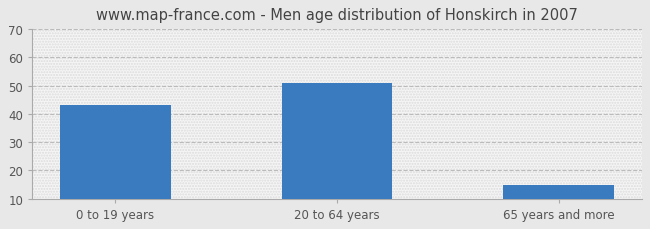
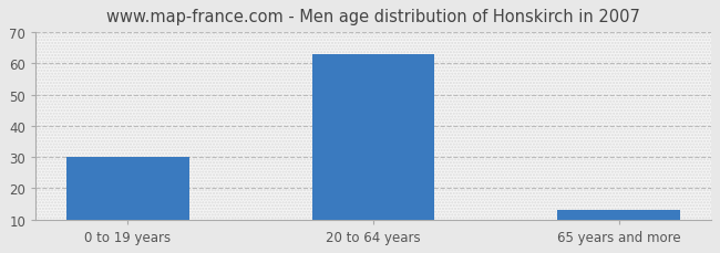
0 to 19 years: 43 -> 30
20 to 64 years: 51 -> 63
65 years and more: 15 -> 13
